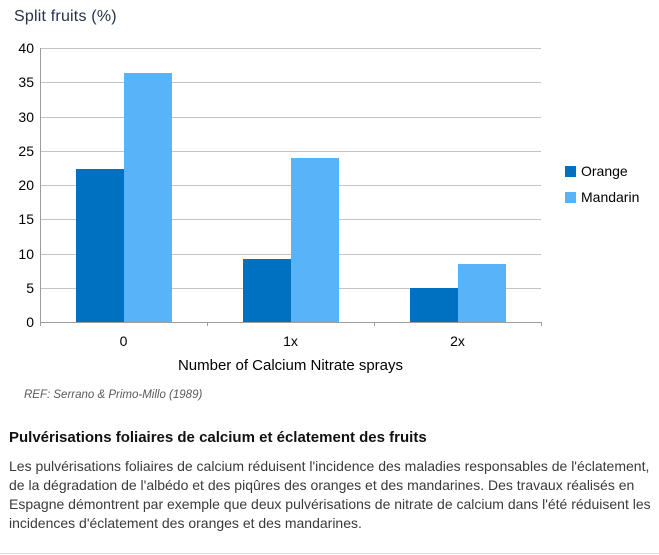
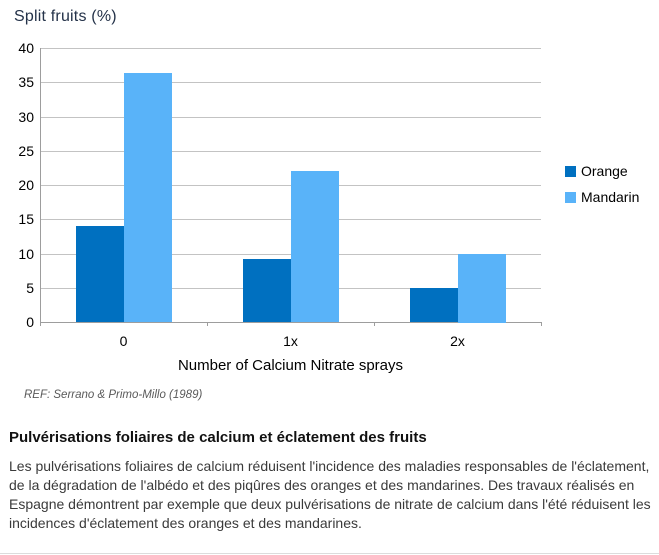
Orange/0: 22 -> 14
Mandarin/1x: 24 -> 22
Mandarin/2x: 8 -> 10
